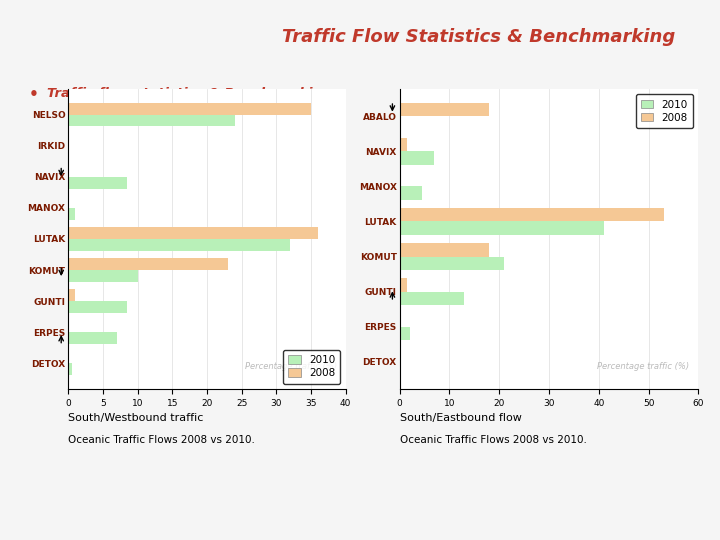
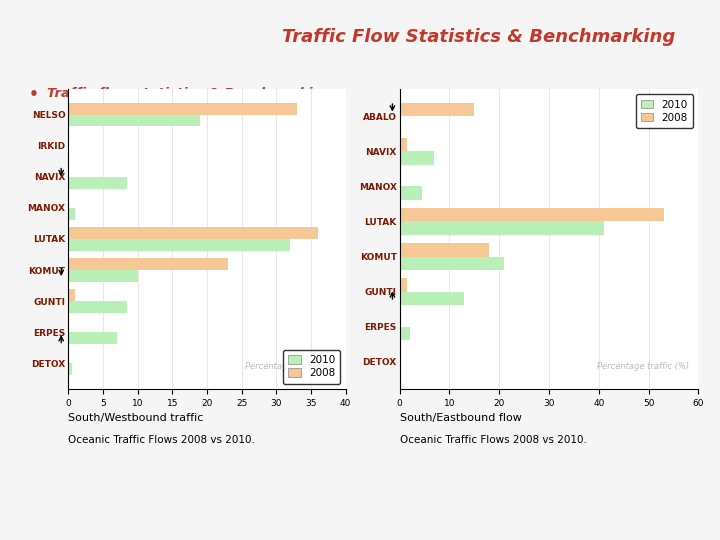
2008/NELSO: 35 -> 33
2010/NELSO: 24.0 -> 19.0
2008/ABALO: 18.0 -> 15.0
